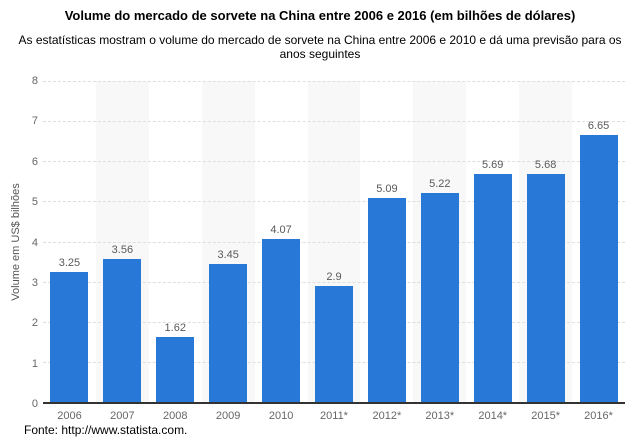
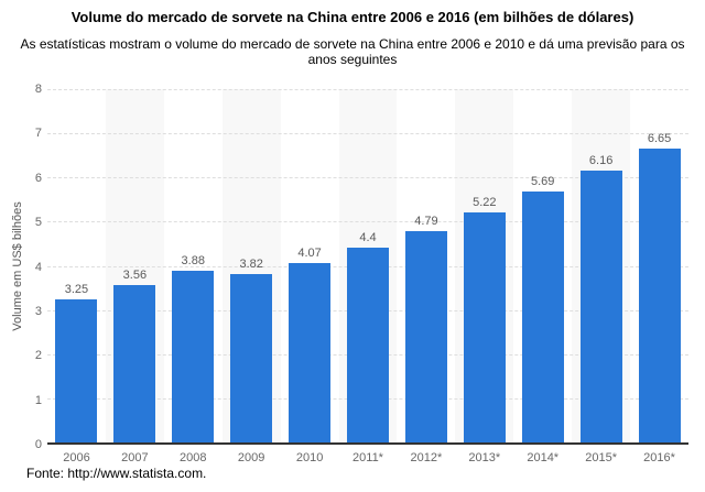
2008: 1.62 -> 3.88
2009: 3.45 -> 3.82
2011*: 2.9 -> 4.4
2012*: 5.09 -> 4.79
2015*: 5.68 -> 6.16
